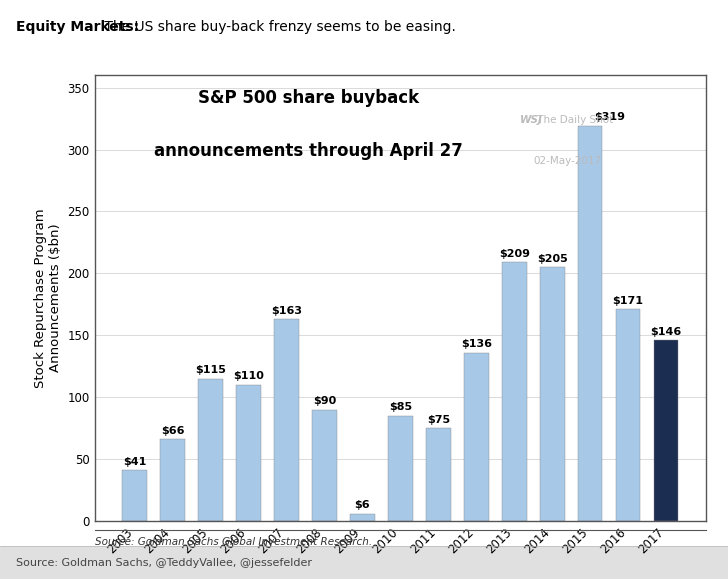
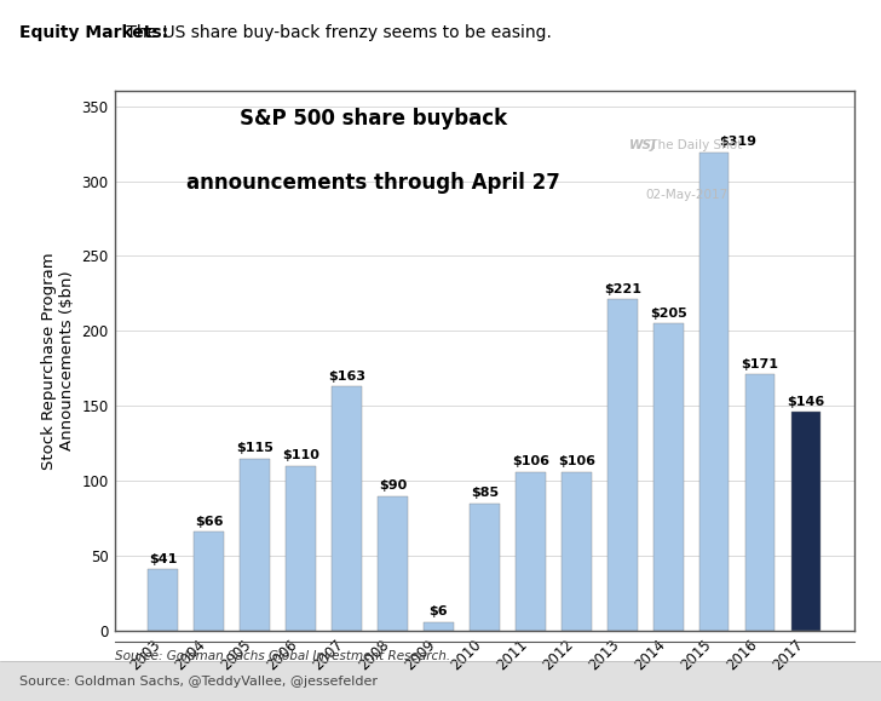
2011: $75 -> $106
2012: $136 -> $106
2013: $209 -> $221
